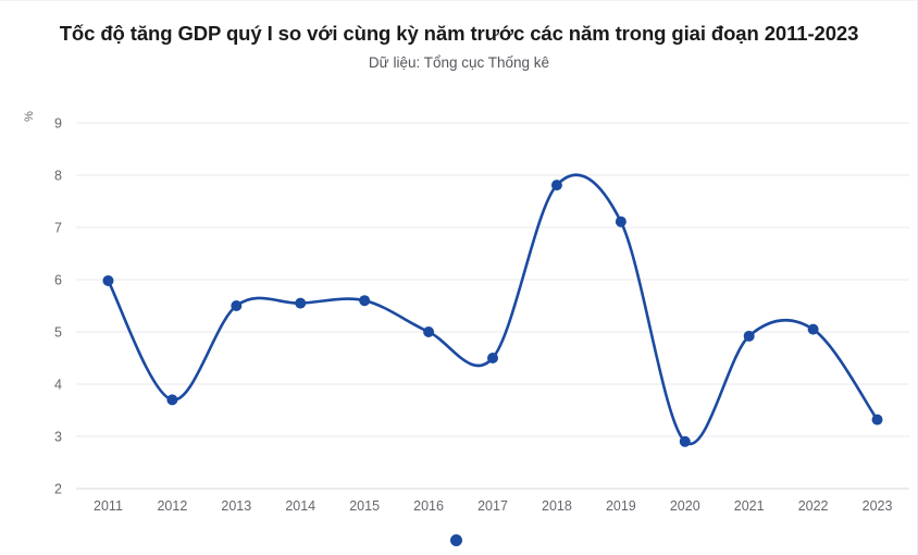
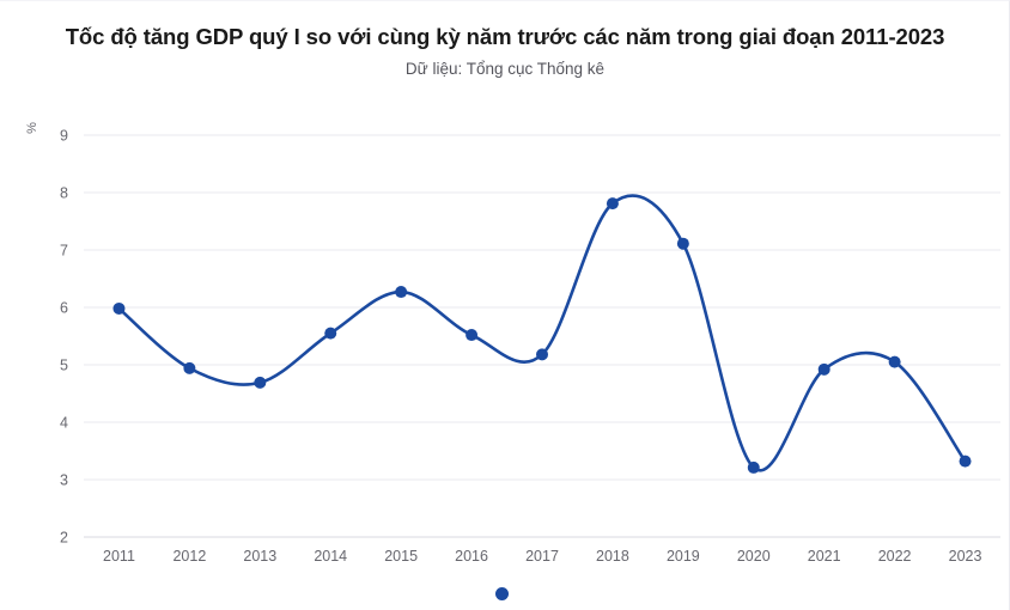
2012: 3.7 -> 4.9
2013: 5.5 -> 4.7
2015: 5.6 -> 6.3
2016: 5.0 -> 5.5
2017: 4.5 -> 5.2
2020: 2.9 -> 3.2
